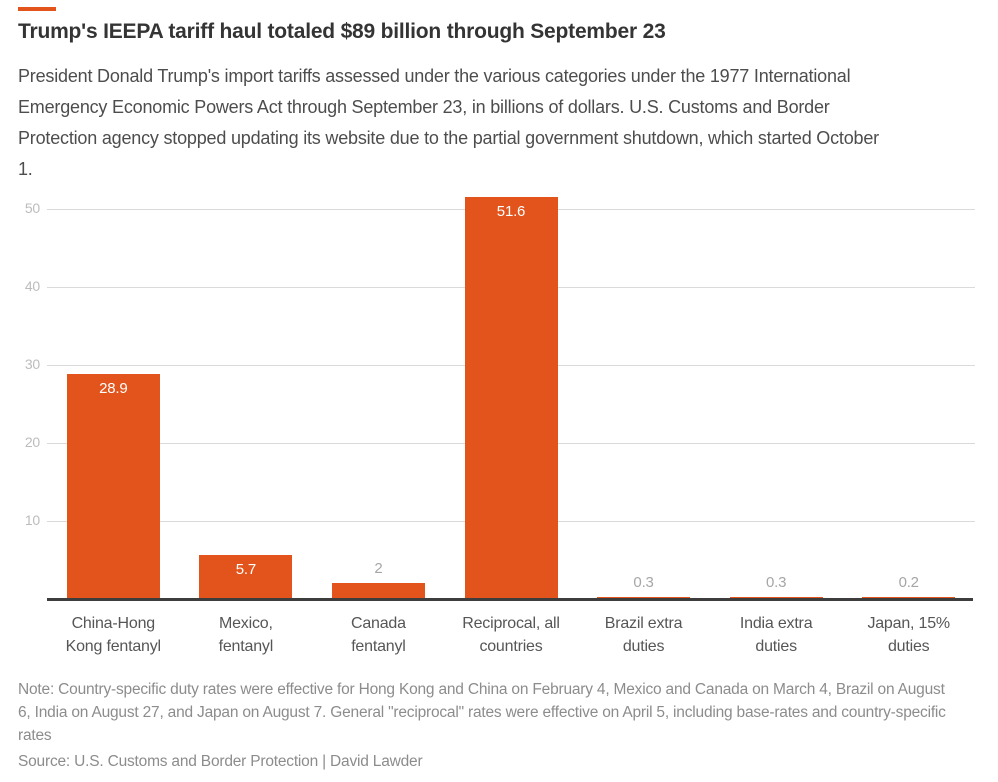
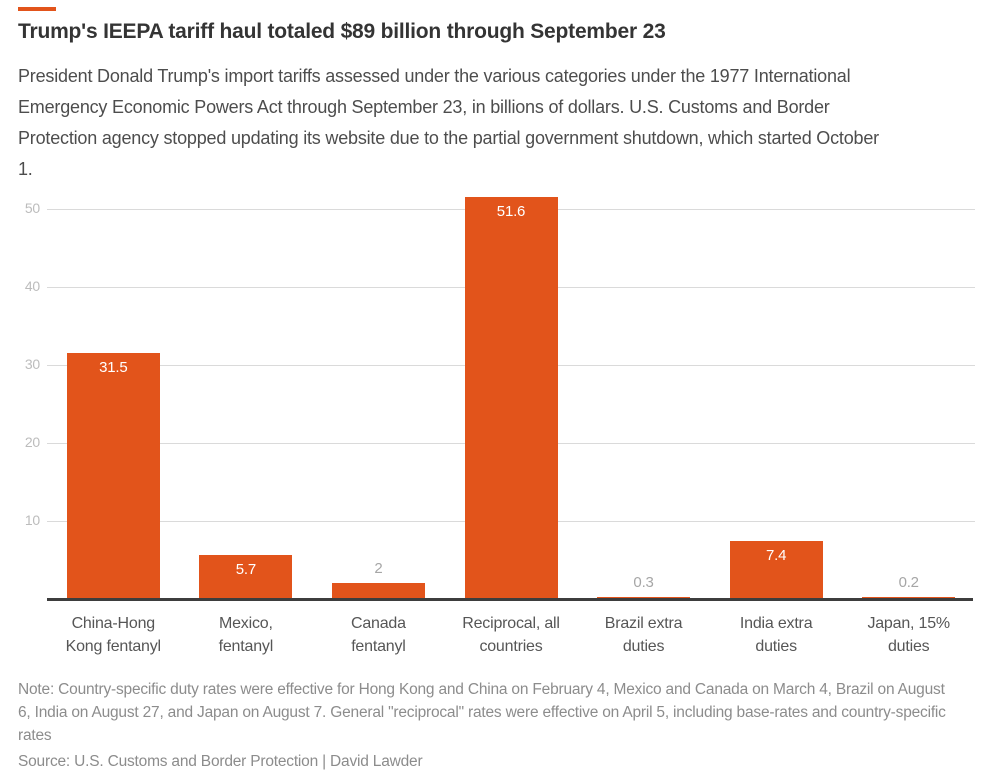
China-Hong Kong fentanyl: 28.9 -> 31.5
India extra duties: 0.3 -> 7.4
